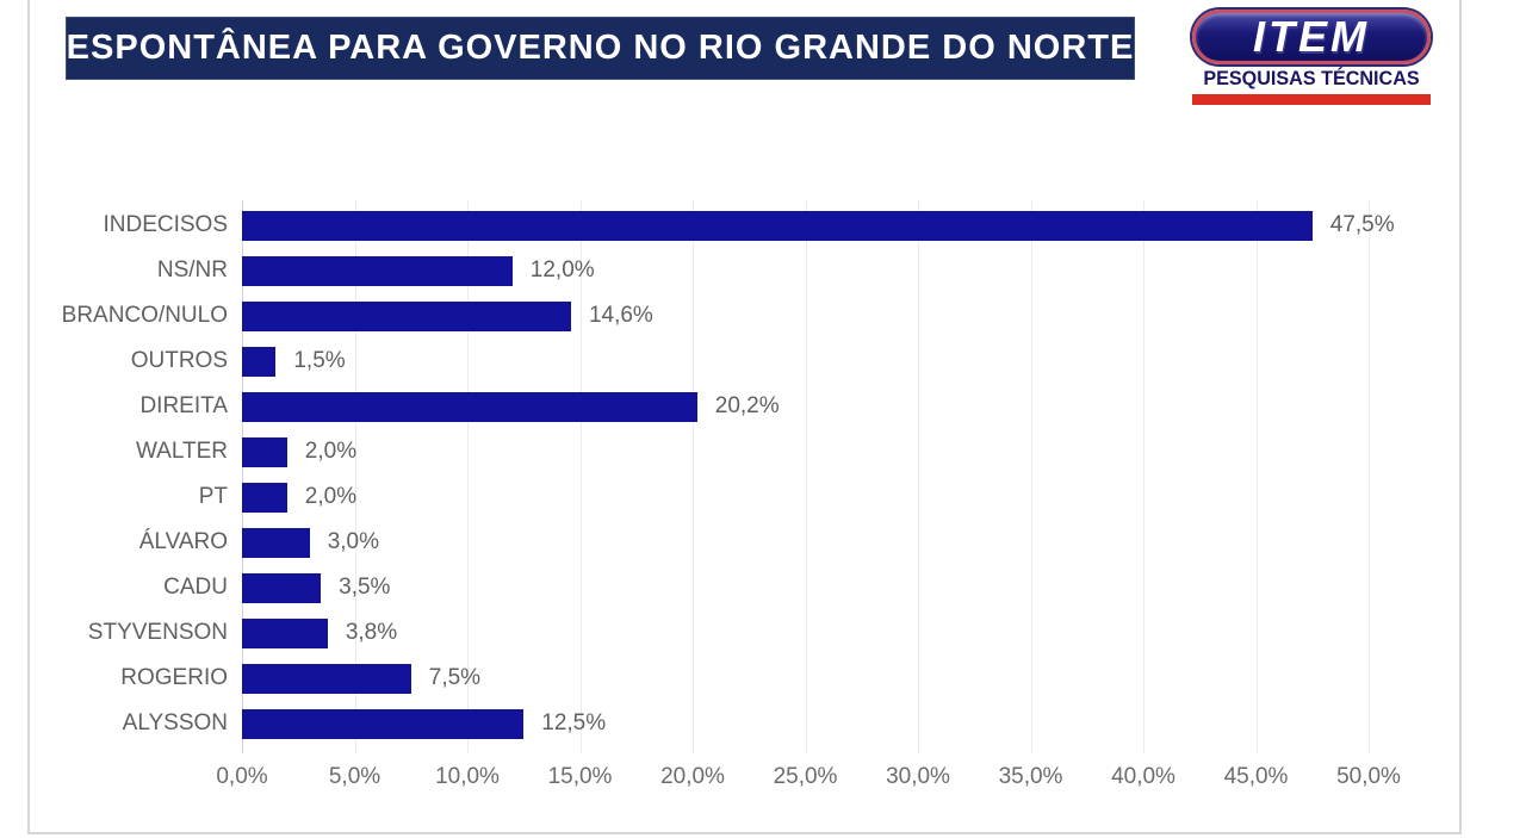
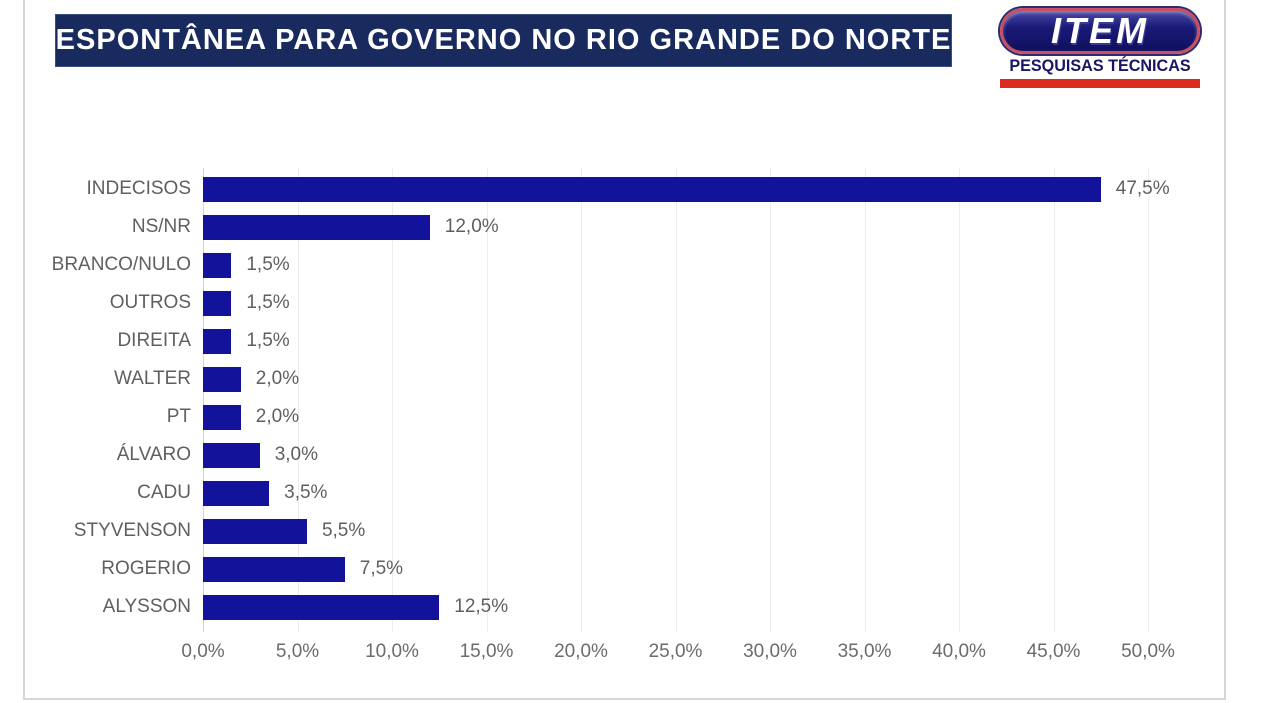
BRANCO/NULO: 14,6% -> 1,5%
DIREITA: 20,2% -> 1,5%
STYVENSON: 3,8% -> 5,5%
